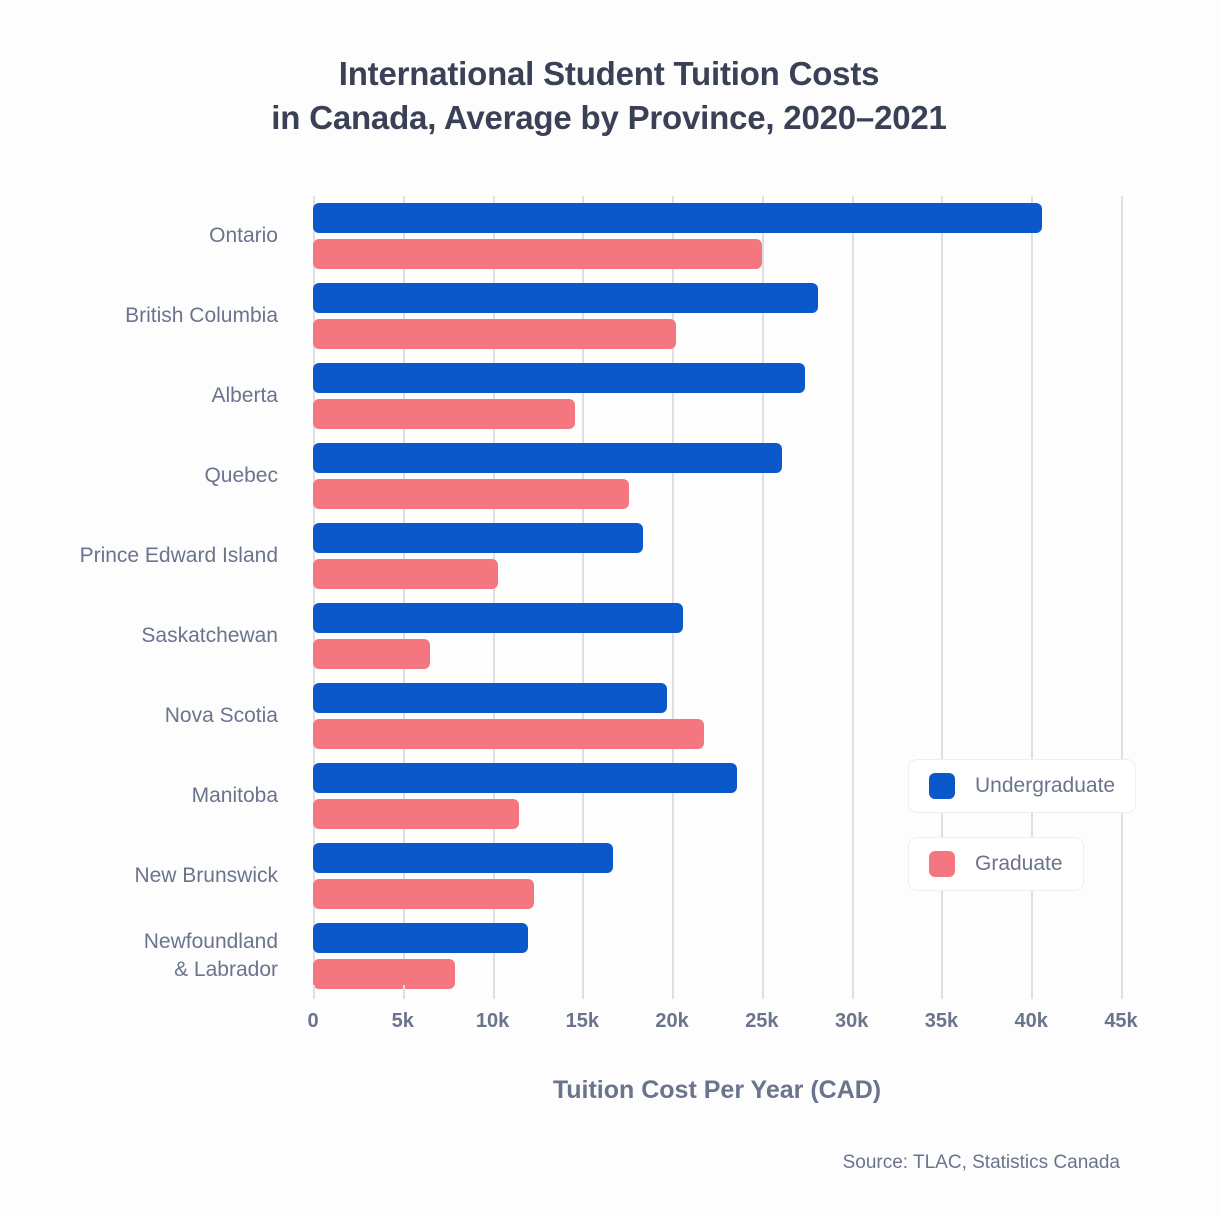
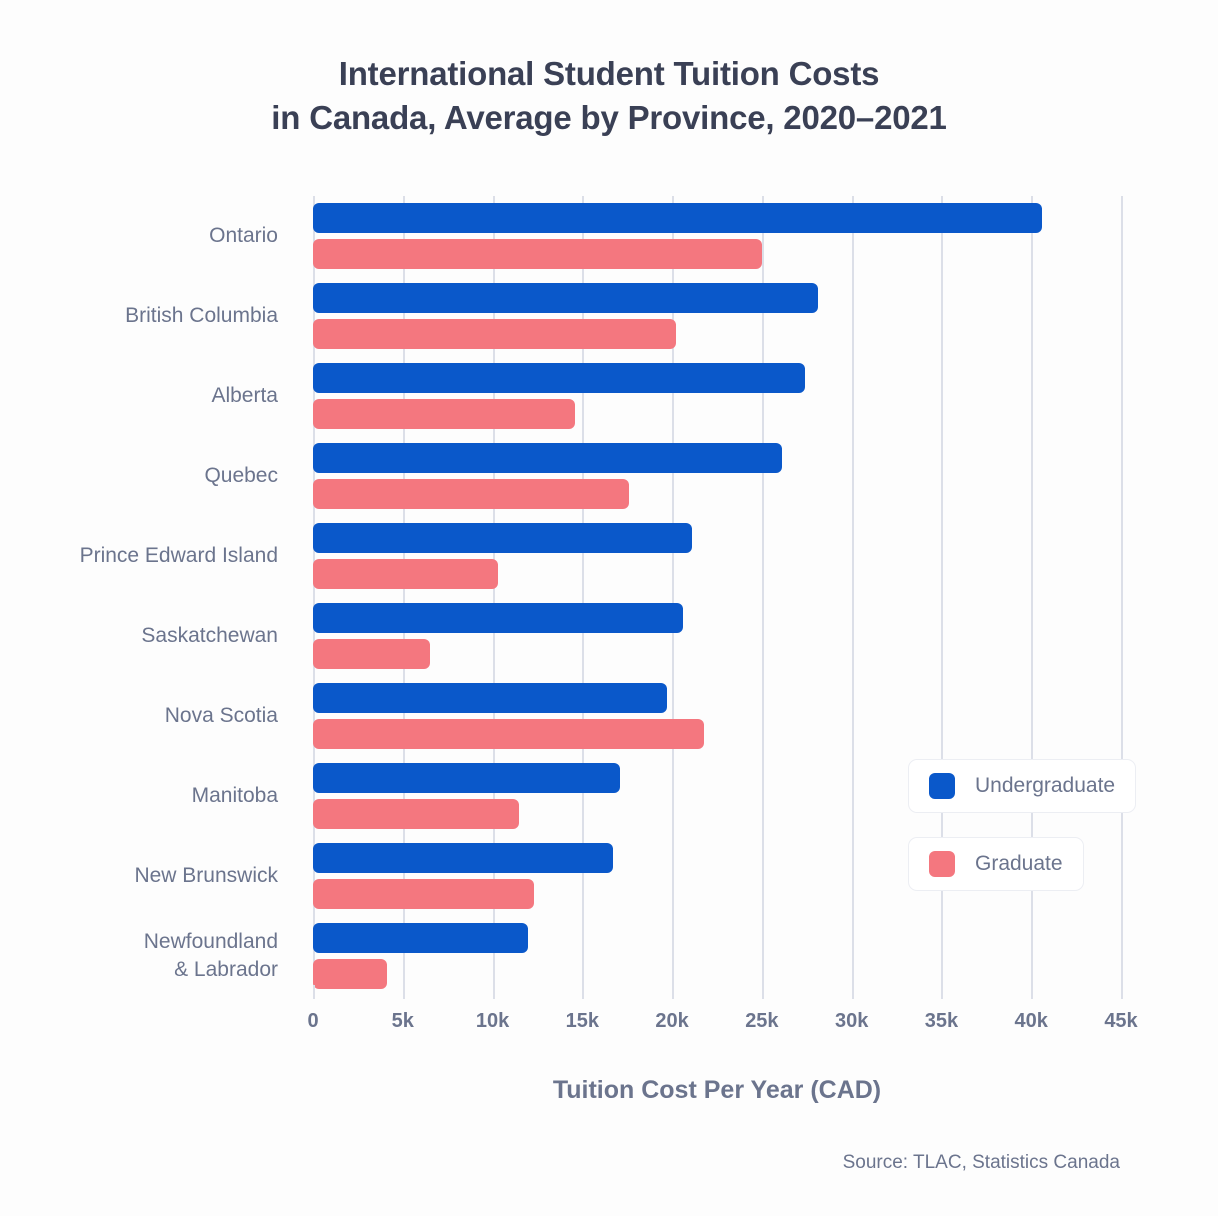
Undergraduate/Prince Edward Island: 18.4k -> 21.1k
Undergraduate/Manitoba: 23.6k -> 17.1k
Graduate/Newfoundland & Labrador: 7.9k -> 4.1k
